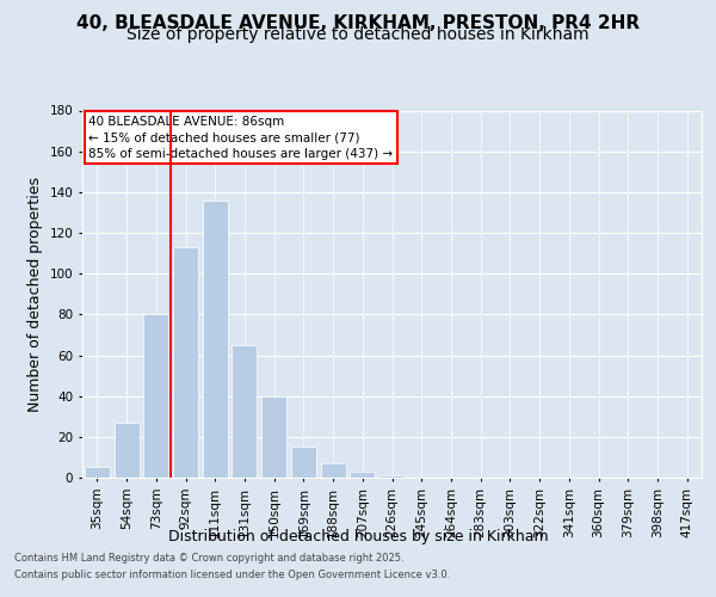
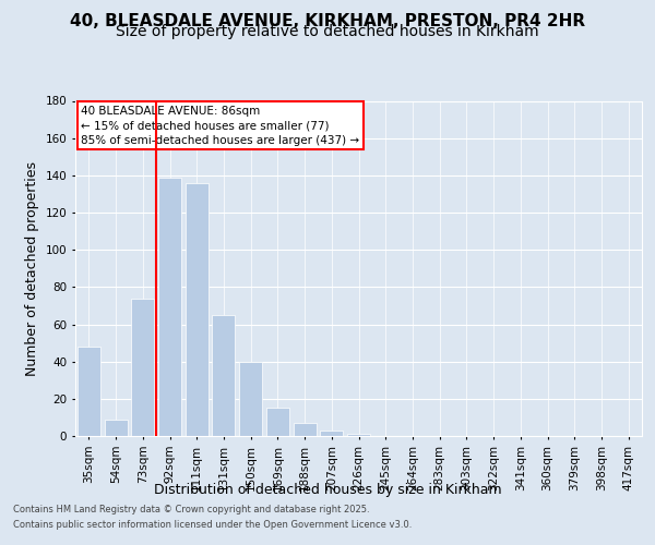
35sqm: 5 -> 48
54sqm: 27 -> 9
73sqm: 80 -> 74
92sqm: 113 -> 139
